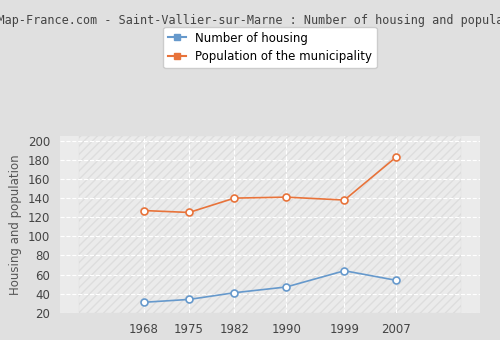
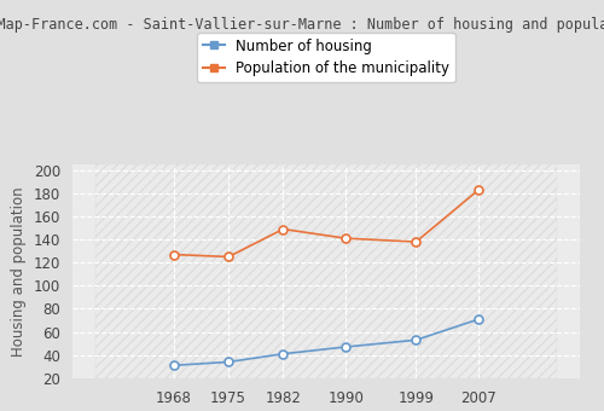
Population of the municipality/1982: 140 -> 149
Number of housing/1999: 64 -> 53
Number of housing/2007: 54 -> 71
